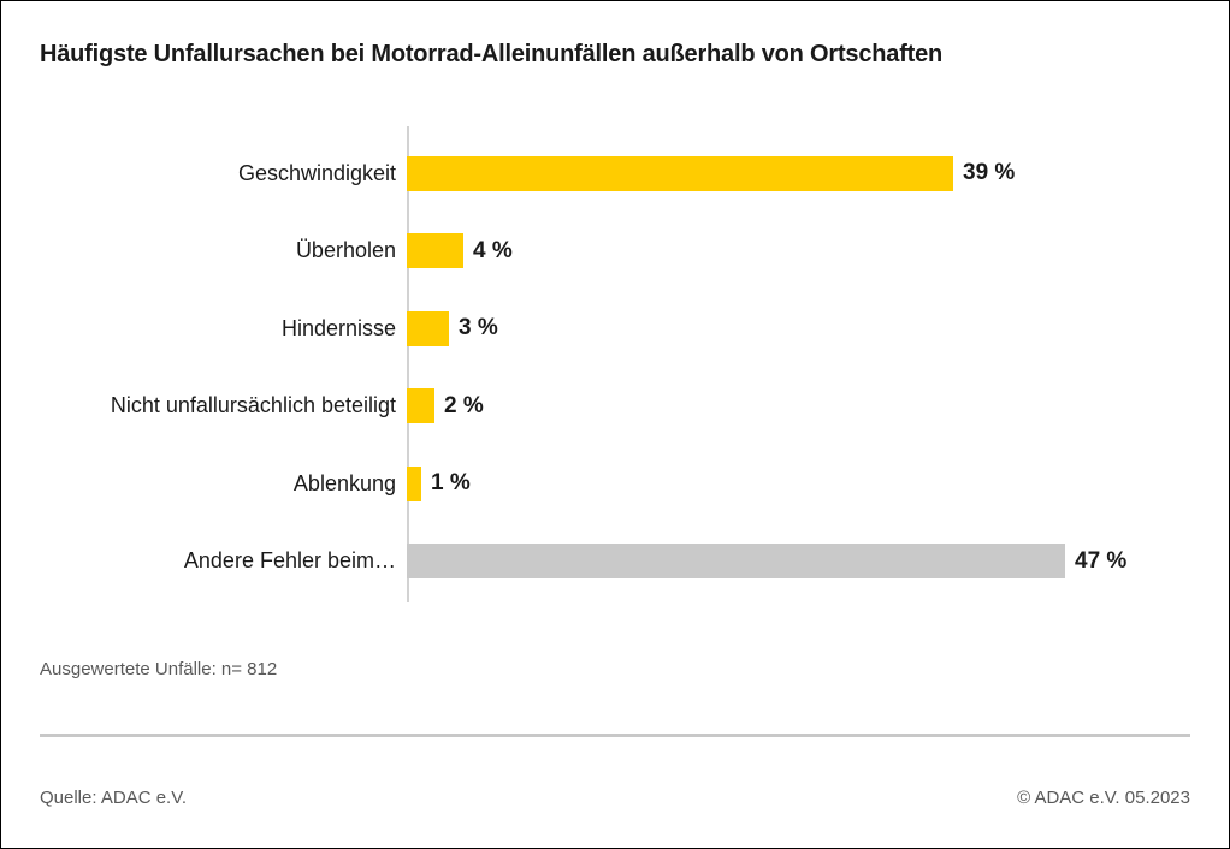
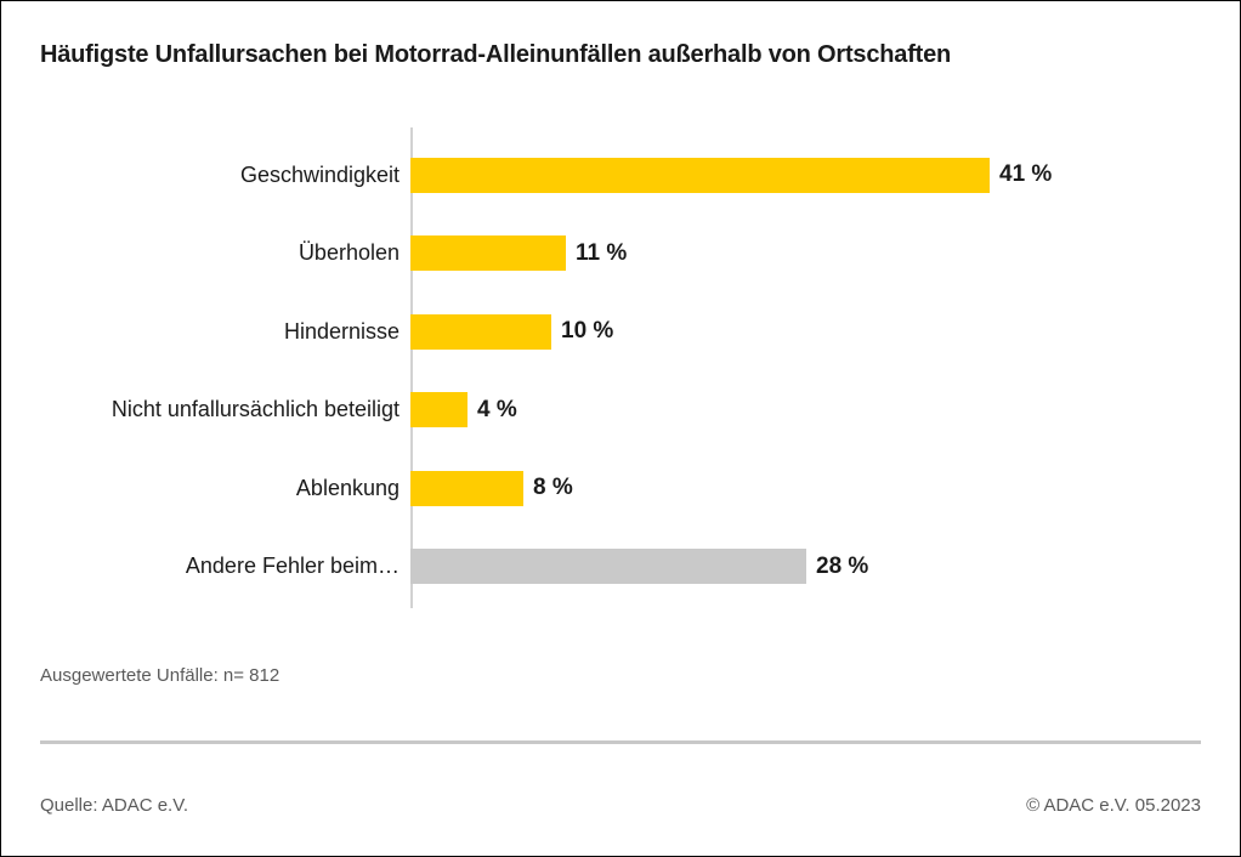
Geschwindigkeit: 39 -> 41
Überholen: 4 -> 11
Hindernisse: 3 -> 10
Nicht unfallursächlich beteiligt: 2 -> 4
Ablenkung: 1 -> 8
Andere Fehler beim…: 47 -> 28
